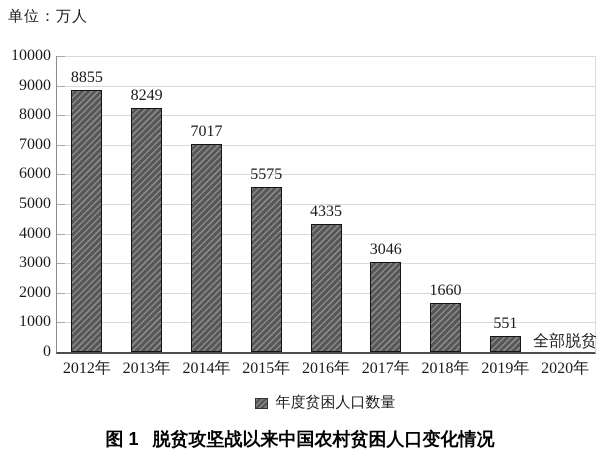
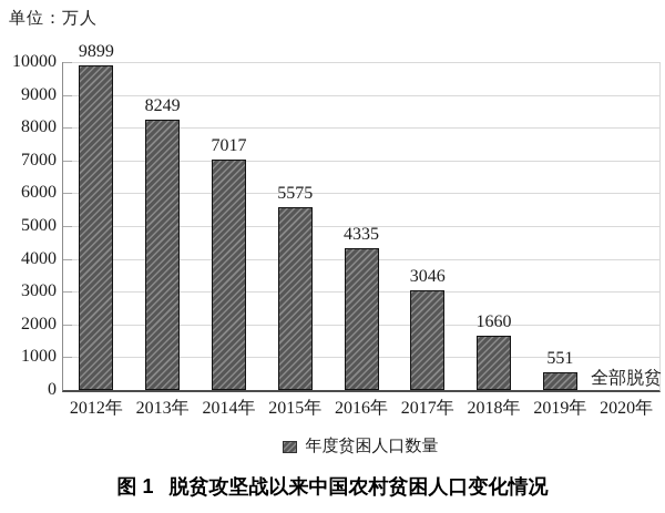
2012年: 8855 -> 9899
